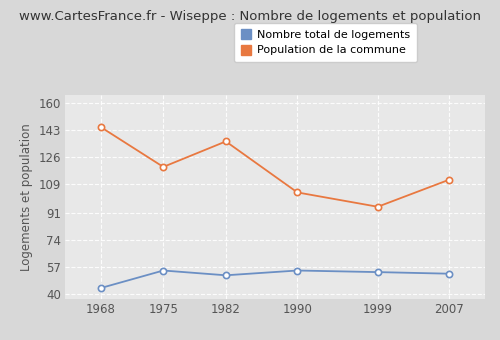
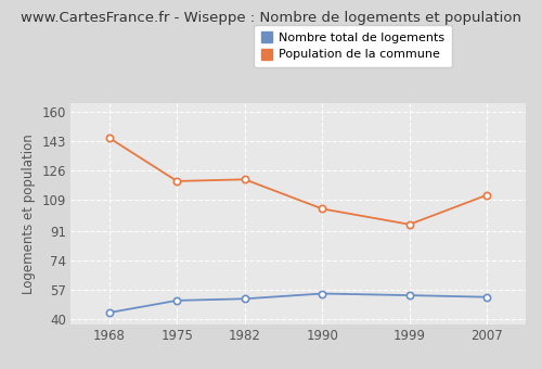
Nombre total de logements/1975: 55 -> 51
Population de la commune/1982: 136 -> 121
